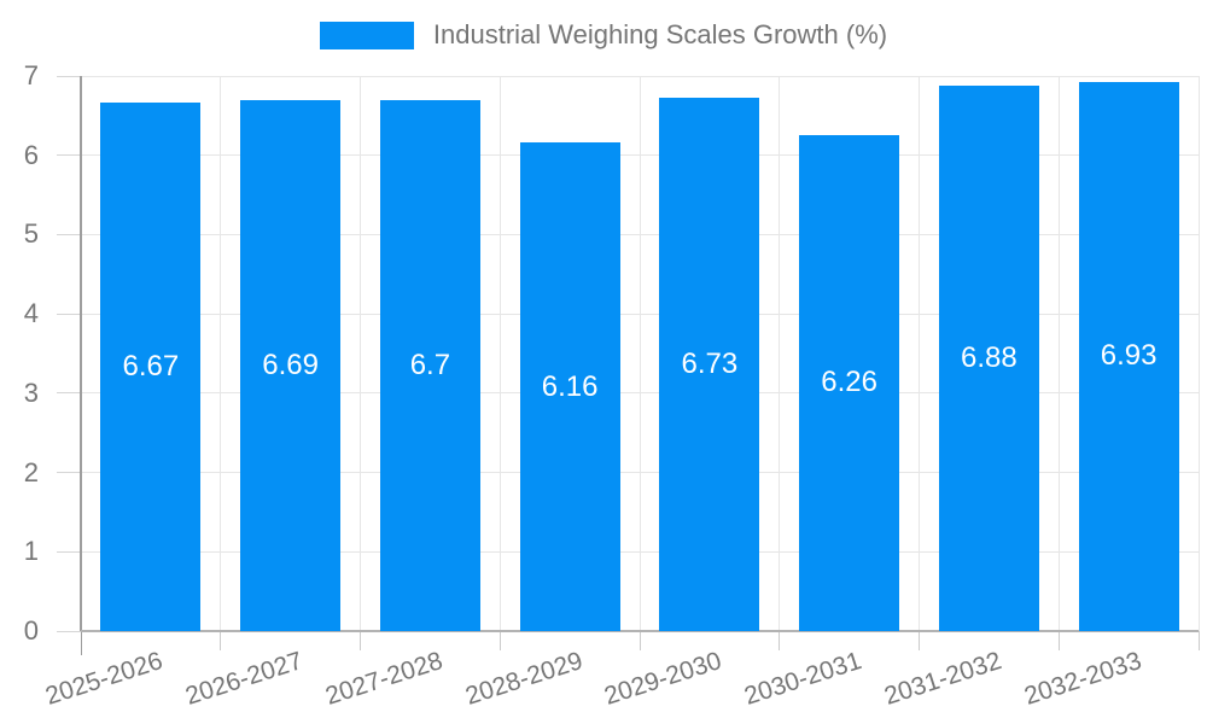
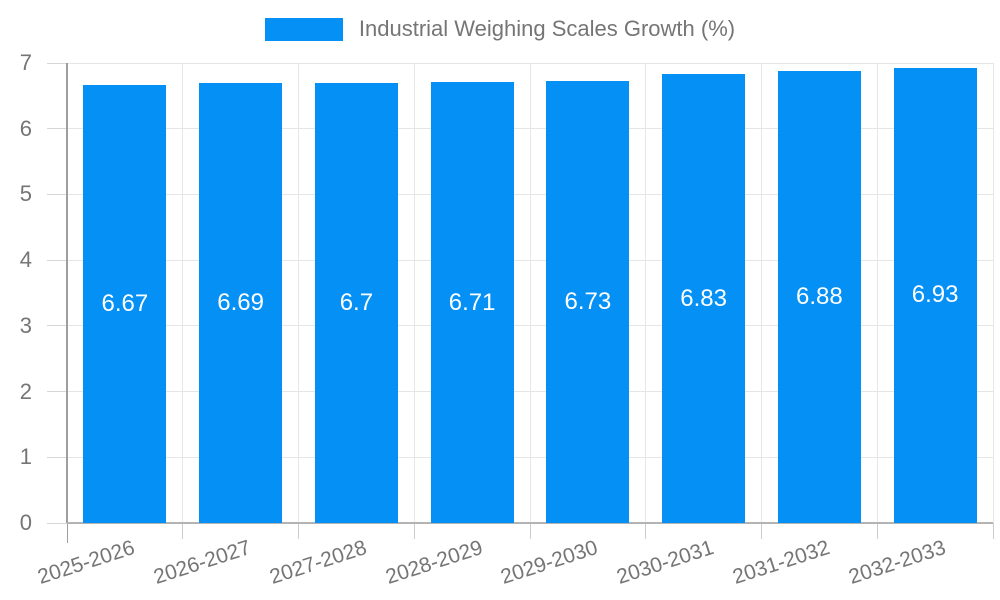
2028-2029: 6.16 -> 6.71
2030-2031: 6.26 -> 6.83
